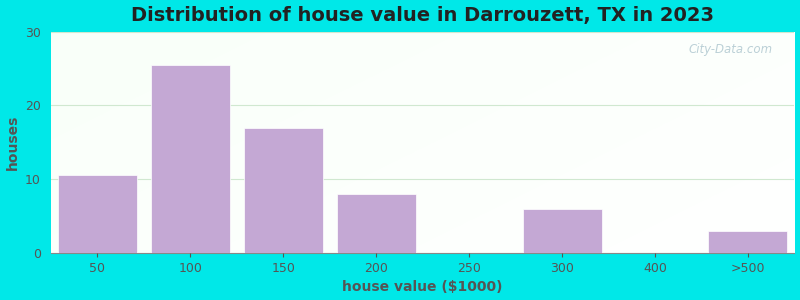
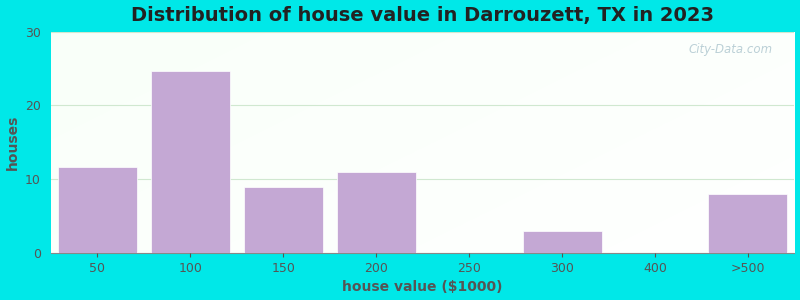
50: 10.5 -> 11.6
100: 25.5 -> 24.6
150: 17.0 -> 9.0
200: 8.0 -> 11.0
300: 6.0 -> 3.0
>500: 3.0 -> 8.0
